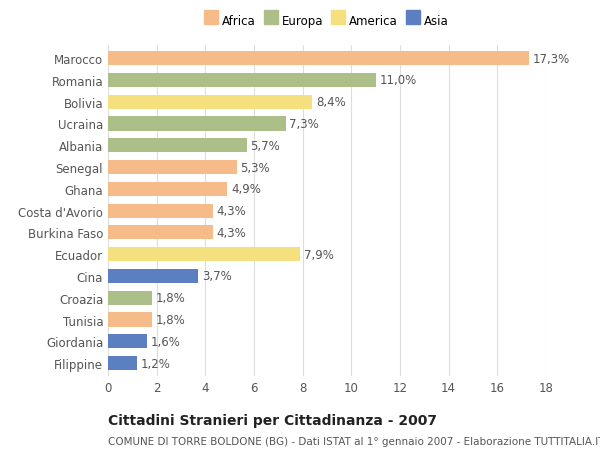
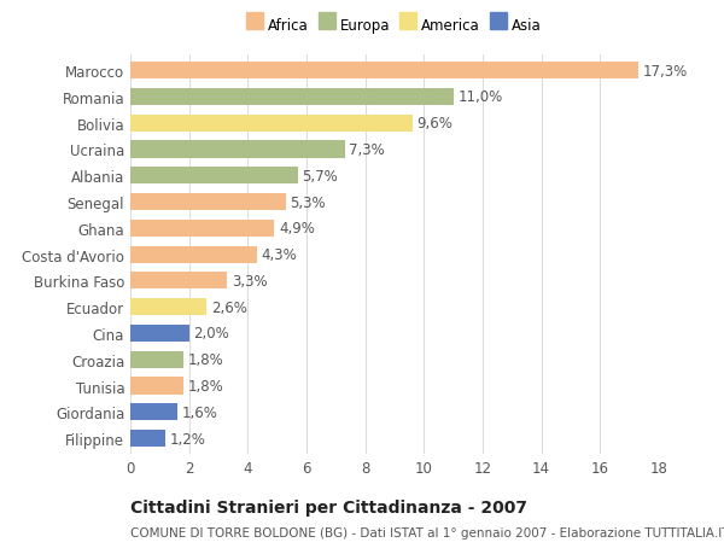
Bolivia: 8,4% -> 9,6%
Burkina Faso: 4,3% -> 3,3%
Ecuador: 7,9% -> 2,6%
Cina: 3,7% -> 2,0%
